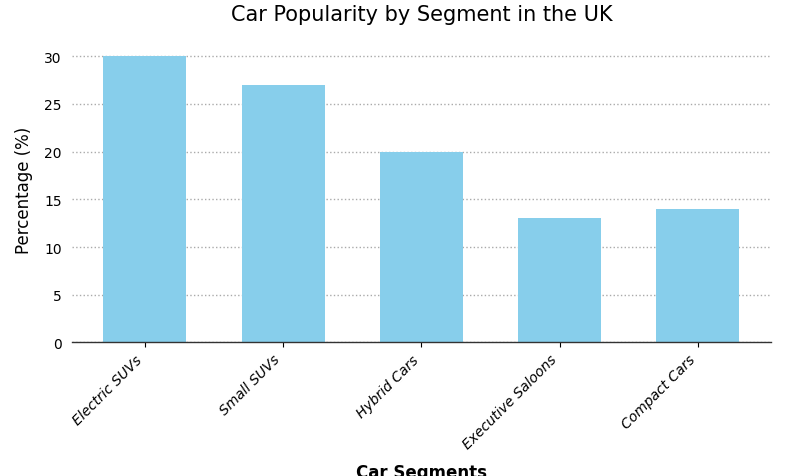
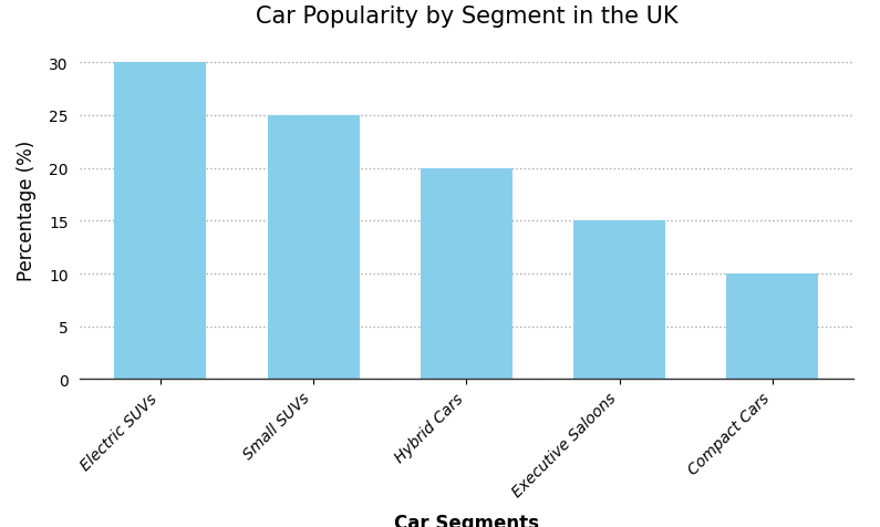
Small SUVs: 27 -> 25
Executive Saloons: 13 -> 15
Compact Cars: 14 -> 10
